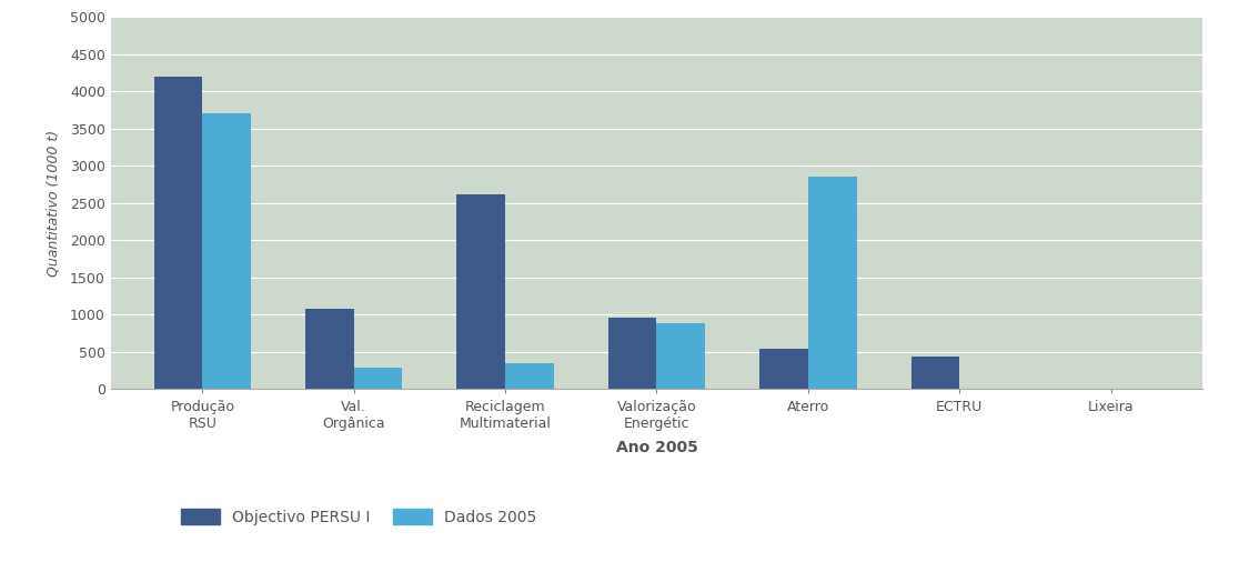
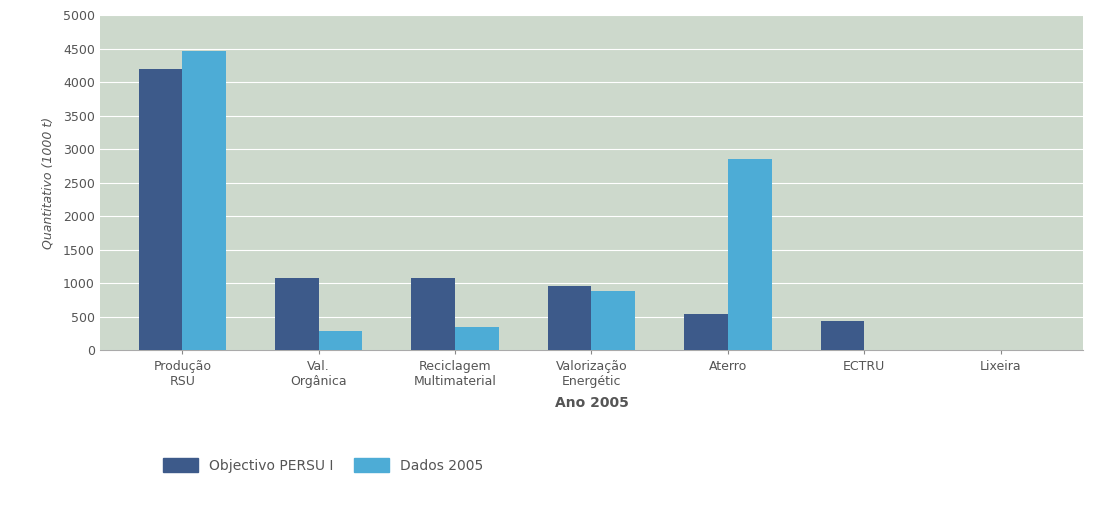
Dados 2005/Produção RSU: 3700 -> 4470
Objectivo PERSU I/Reciclagem Multimaterial: 2620 -> 1080
